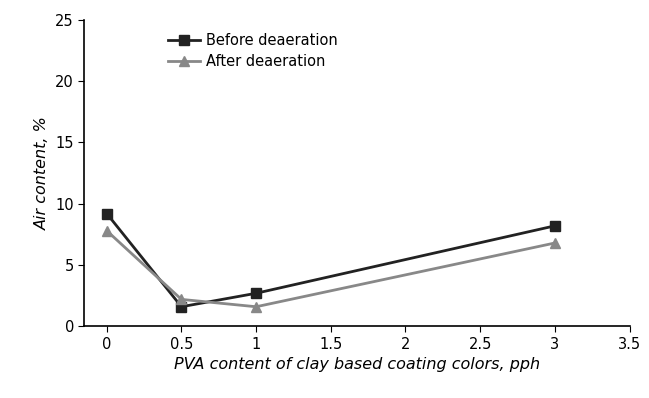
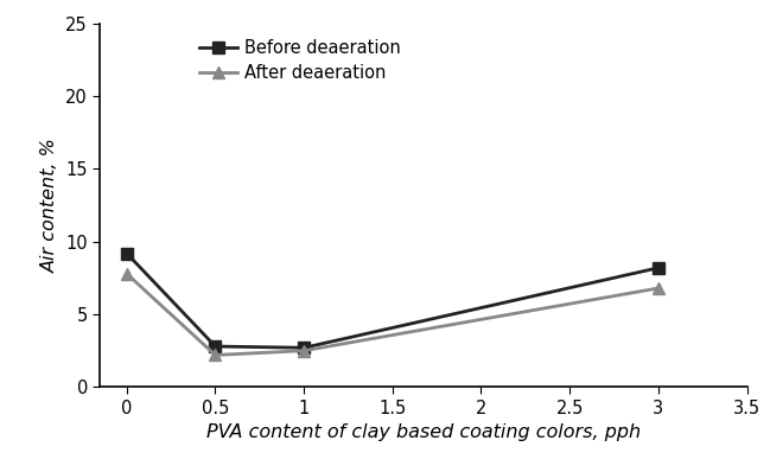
Before deaeration/0.5: 1.6 -> 2.8
After deaeration/1: 1.6 -> 2.5
